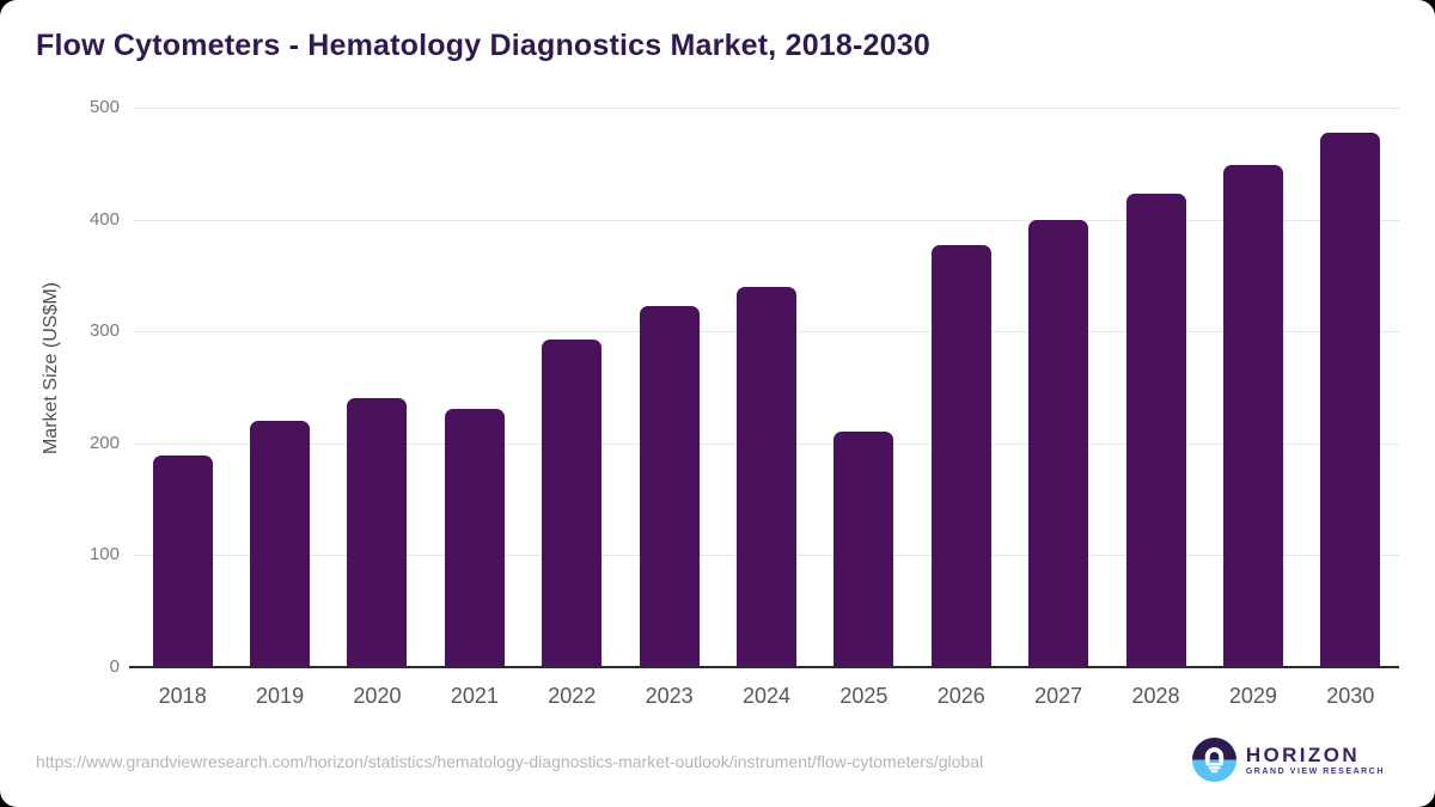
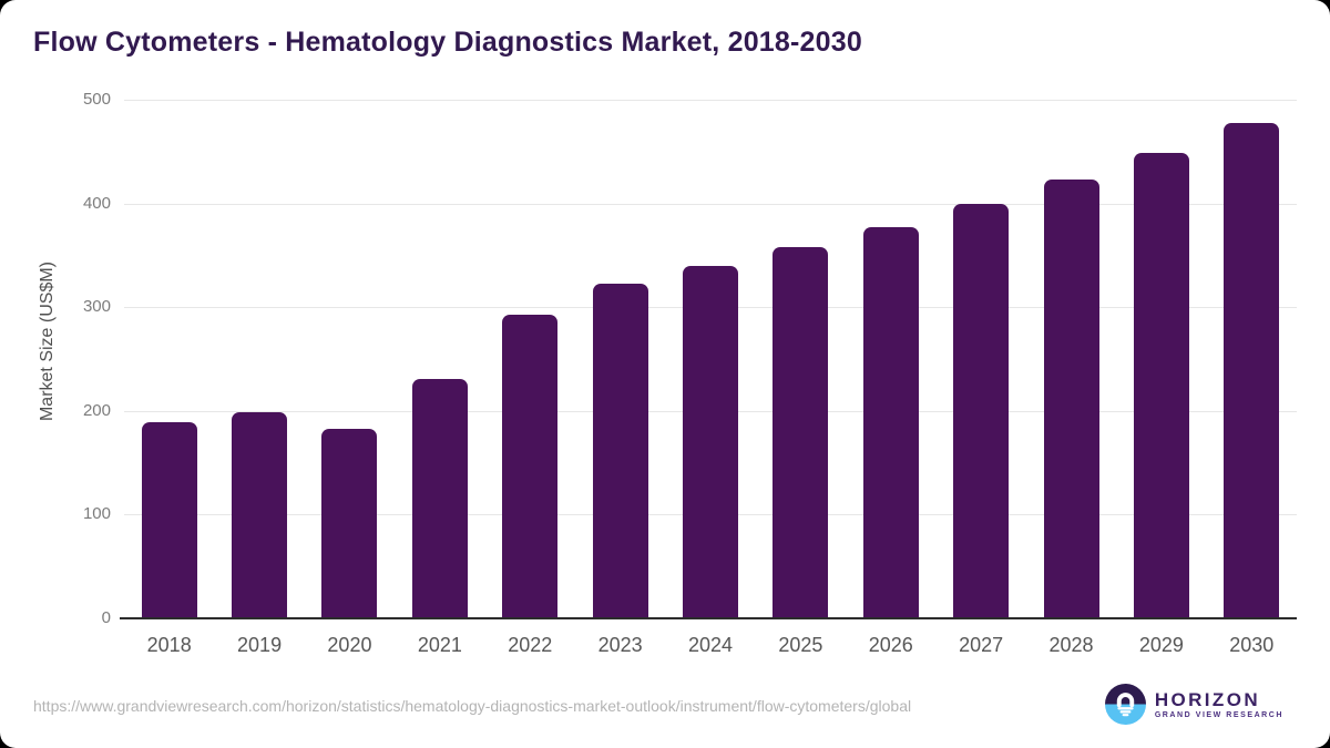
2019: 220 -> 200
2020: 240 -> 180
2025: 210 -> 360
